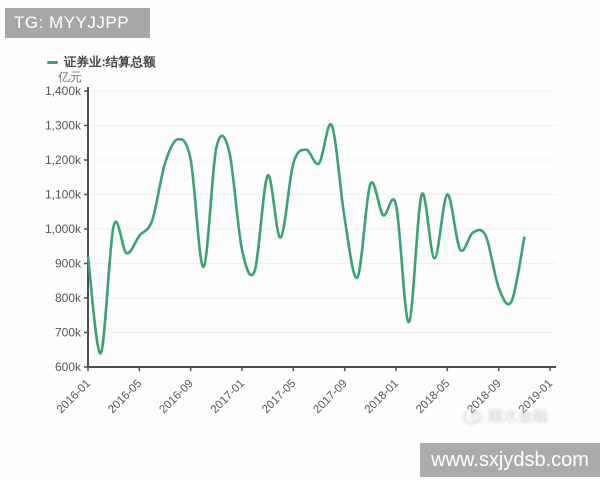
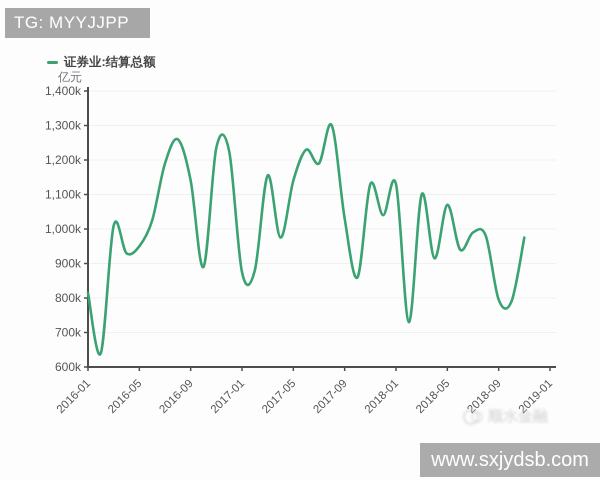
2016-01: 920k -> 820k
2016-05: 980k -> 950k
2016-09: 1200k -> 1140k
2017-01: 940k -> 880k
2017-05: 1190k -> 1140k
2018-01: 1070k -> 1130k
2018-05: 1100k -> 1070k
2018-09: 830k -> 800k
